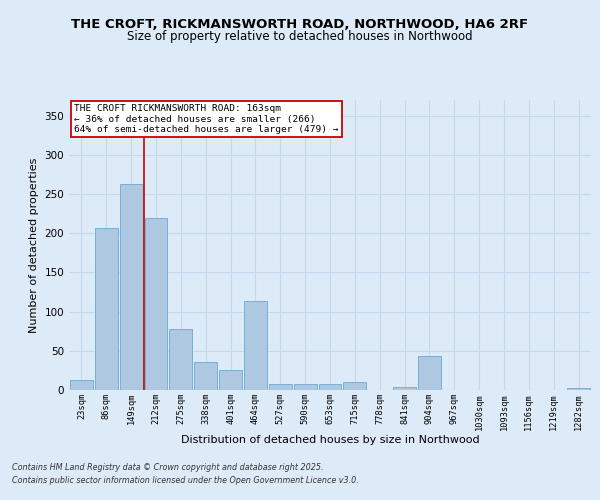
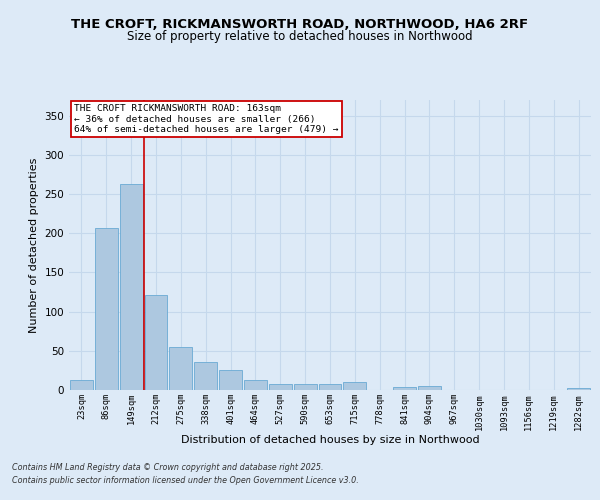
212sqm: 220 -> 121
275sqm: 78 -> 55
464sqm: 114 -> 13
904sqm: 44 -> 5
